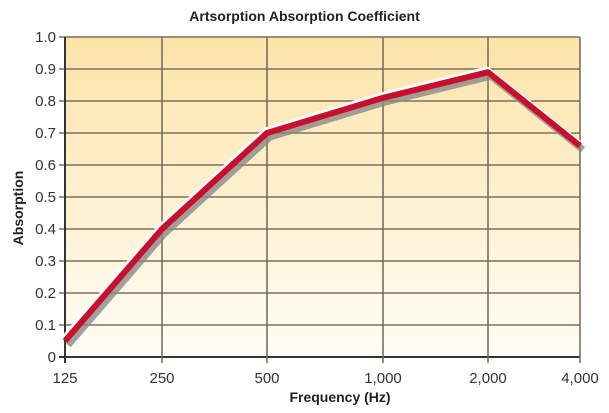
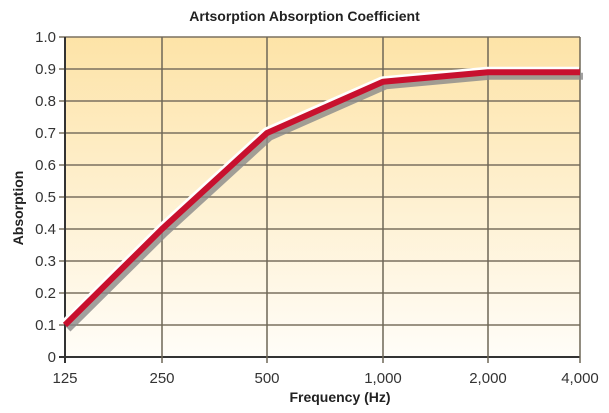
125: 0.05 -> 0.10
1,000: 0.81 -> 0.86
4,000: 0.66 -> 0.89
